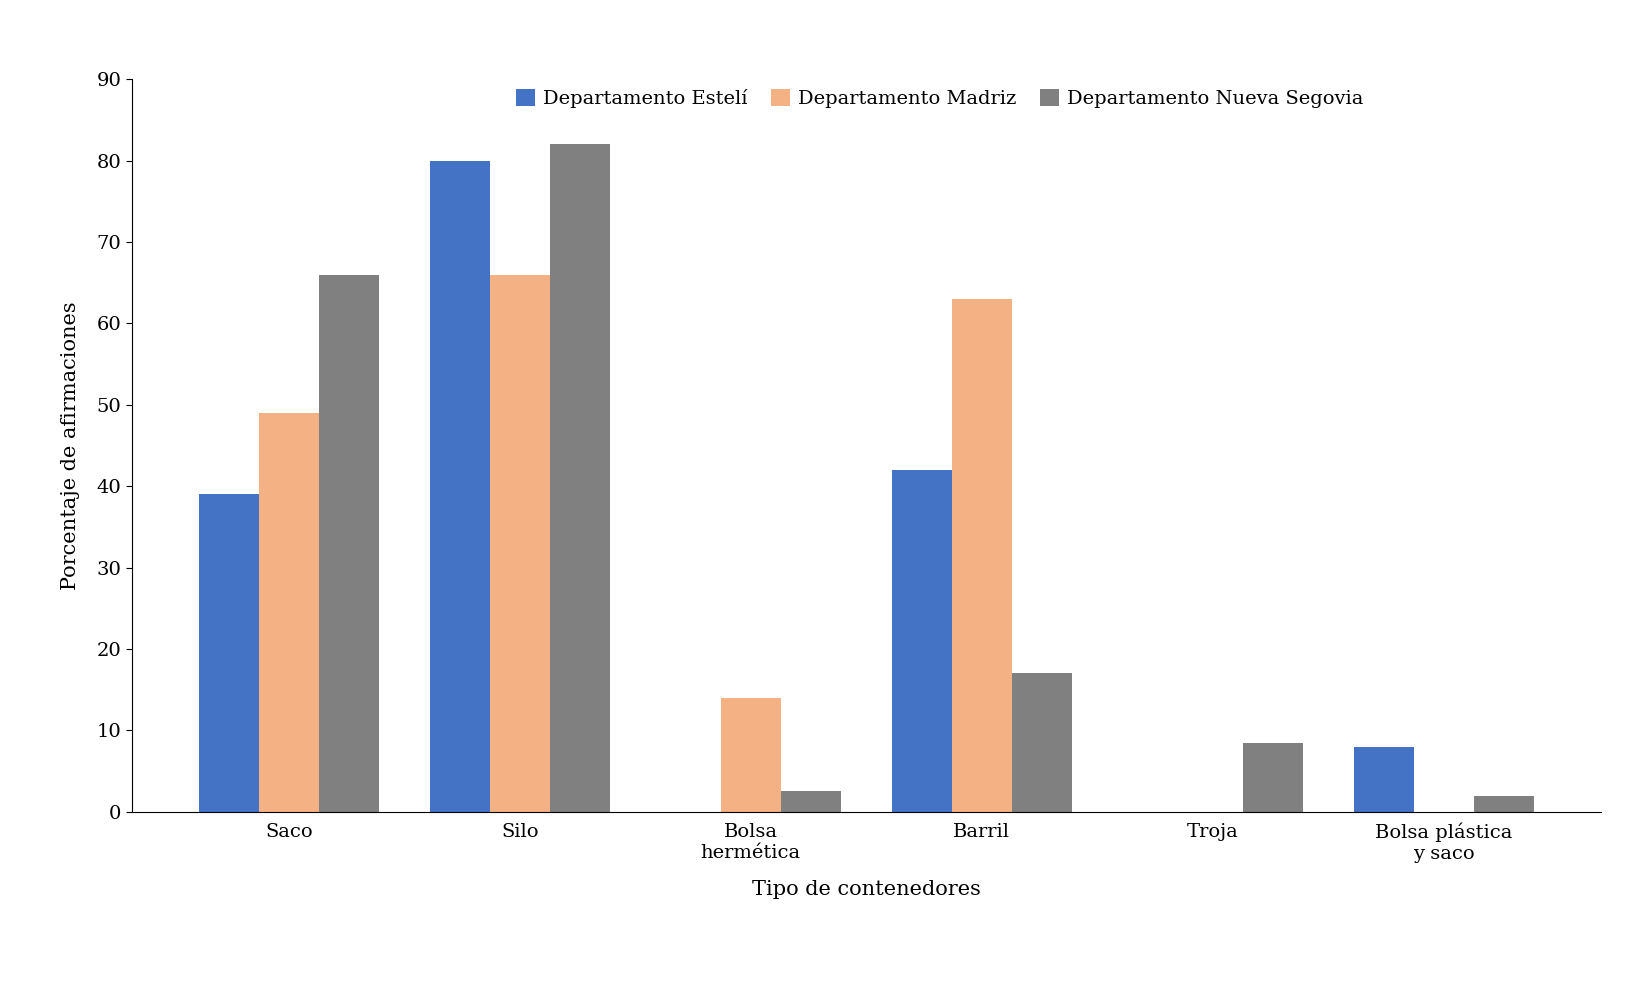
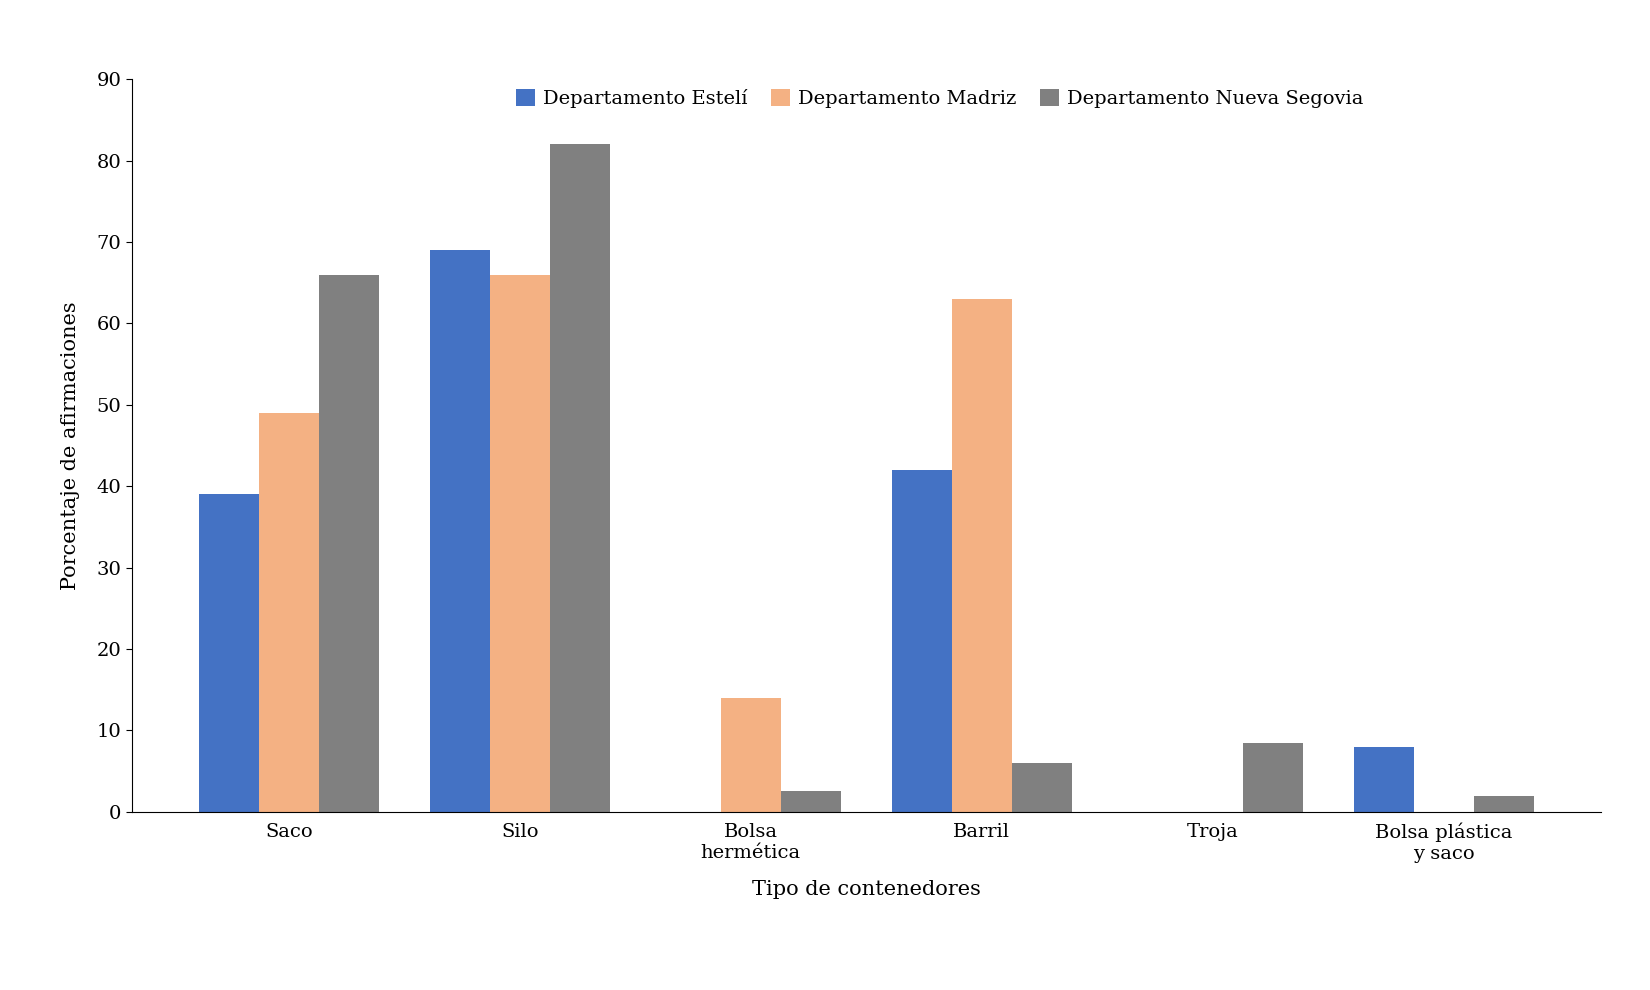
Departamento Estelí/Silo: 80 -> 69
Departamento Nueva Segovia/Barril: 17.0 -> 6.0
